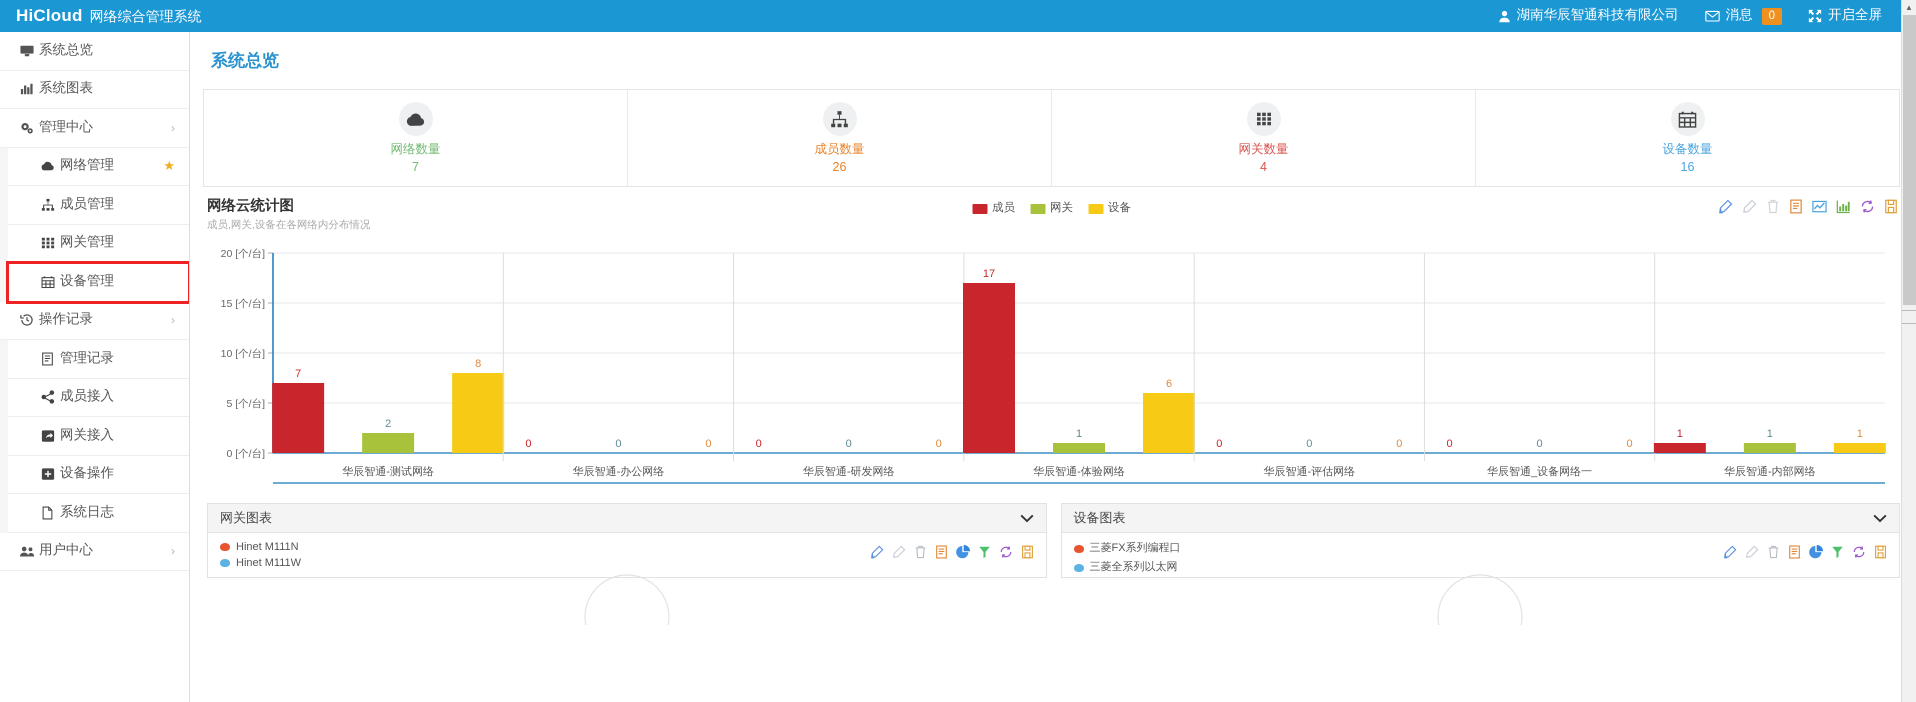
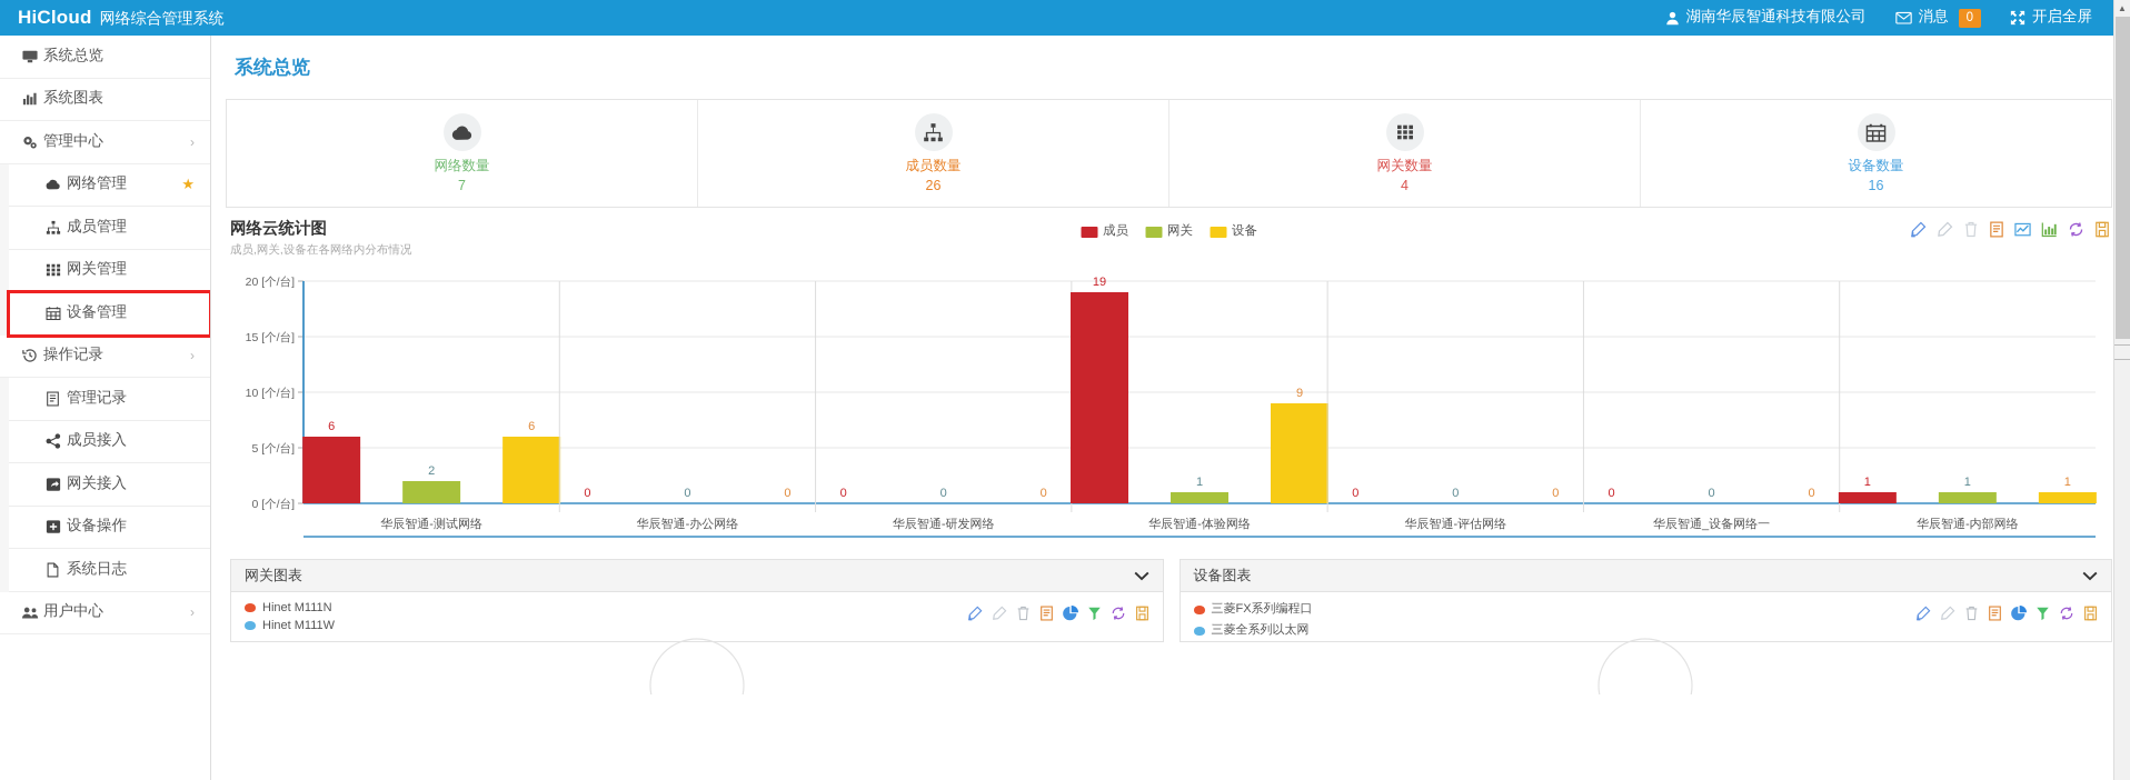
成员/华辰智通-测试网络: 7 -> 6
设备/华辰智通-测试网络: 8 -> 6
成员/华辰智通-体验网络: 17 -> 19
设备/华辰智通-体验网络: 6 -> 9
